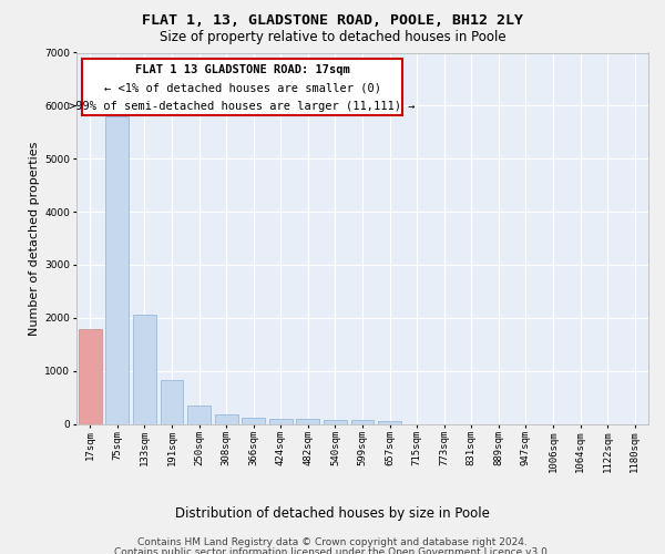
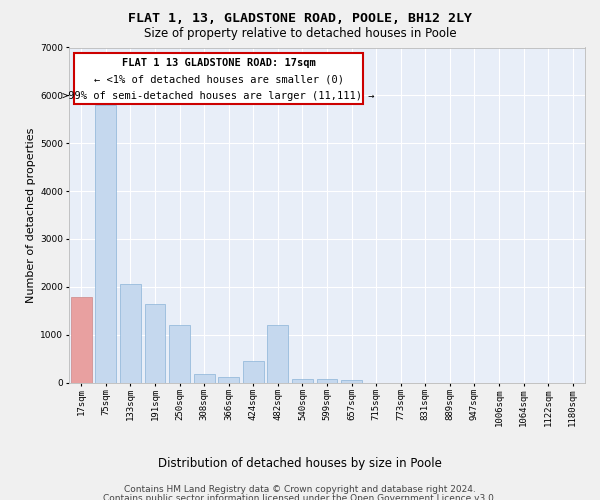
191sqm: 820 -> 1650
250sqm: 340 -> 1200
424sqm: 100 -> 450
482sqm: 90 -> 1200
